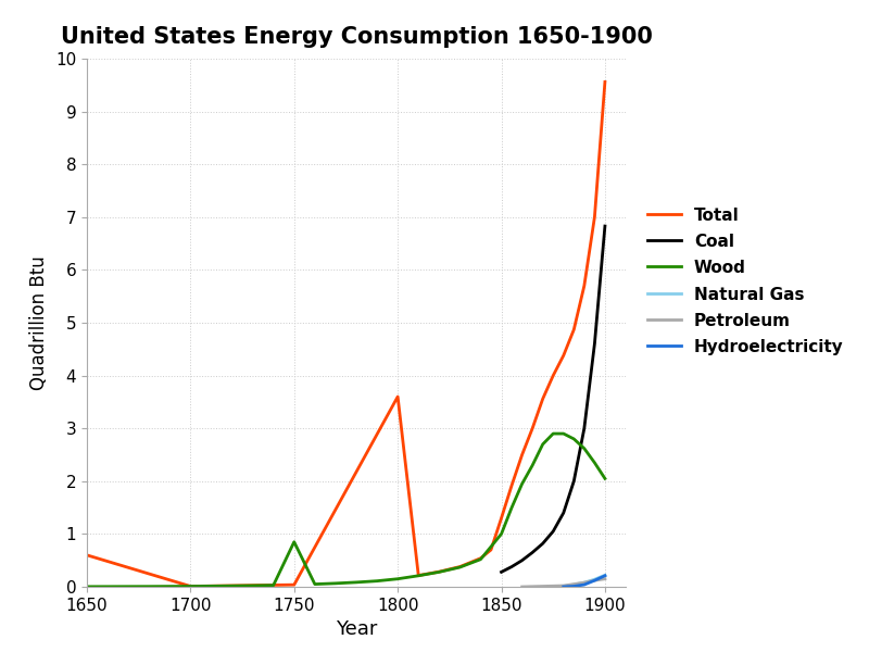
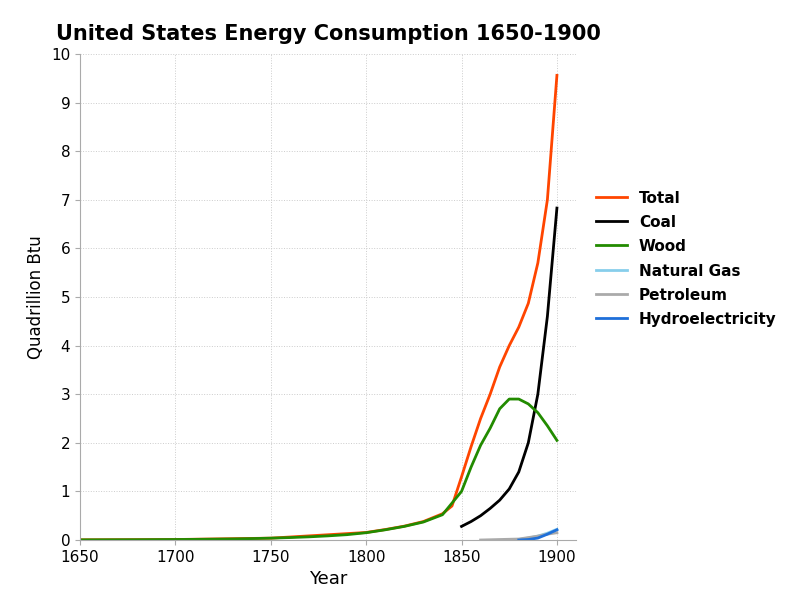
Total/1650: 0.60 -> 0.00
Wood/1750: 0.85 -> 0.04
Total/1800: 3.60 -> 0.15
